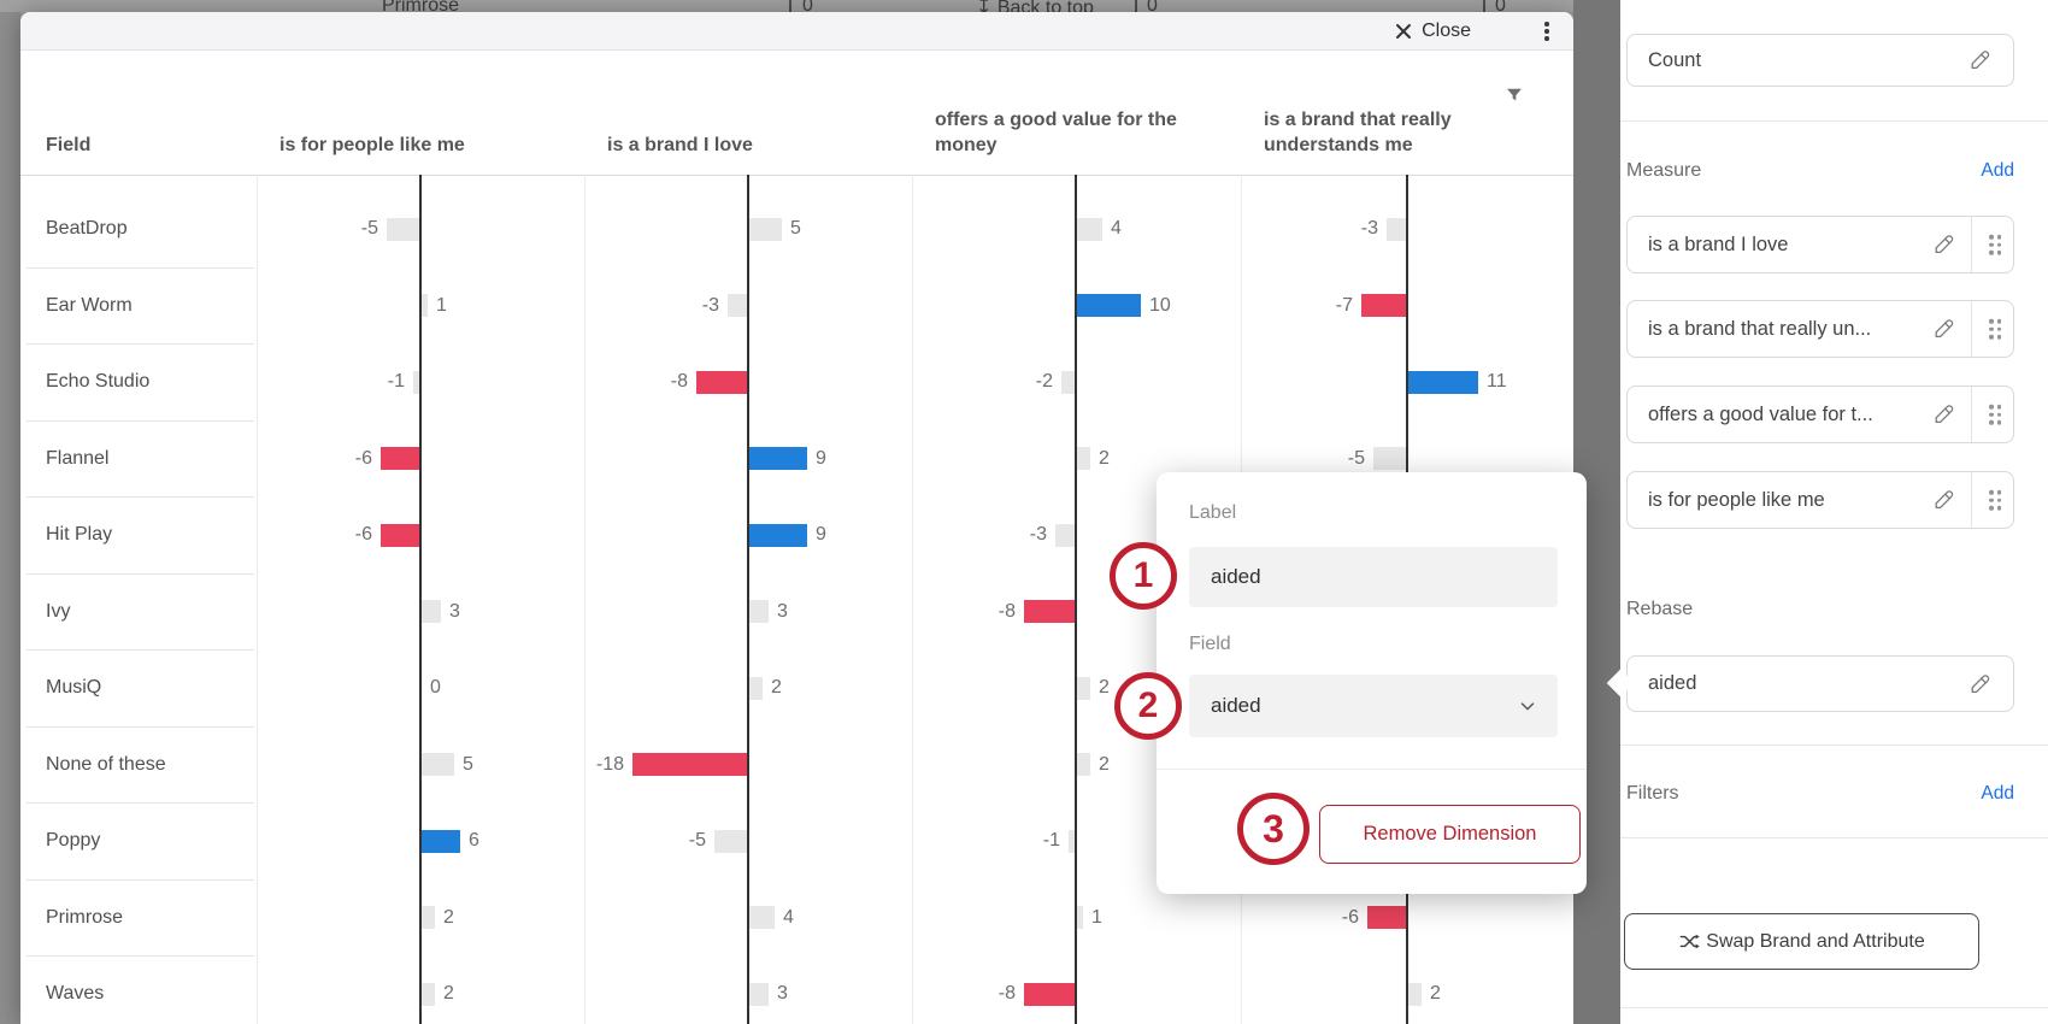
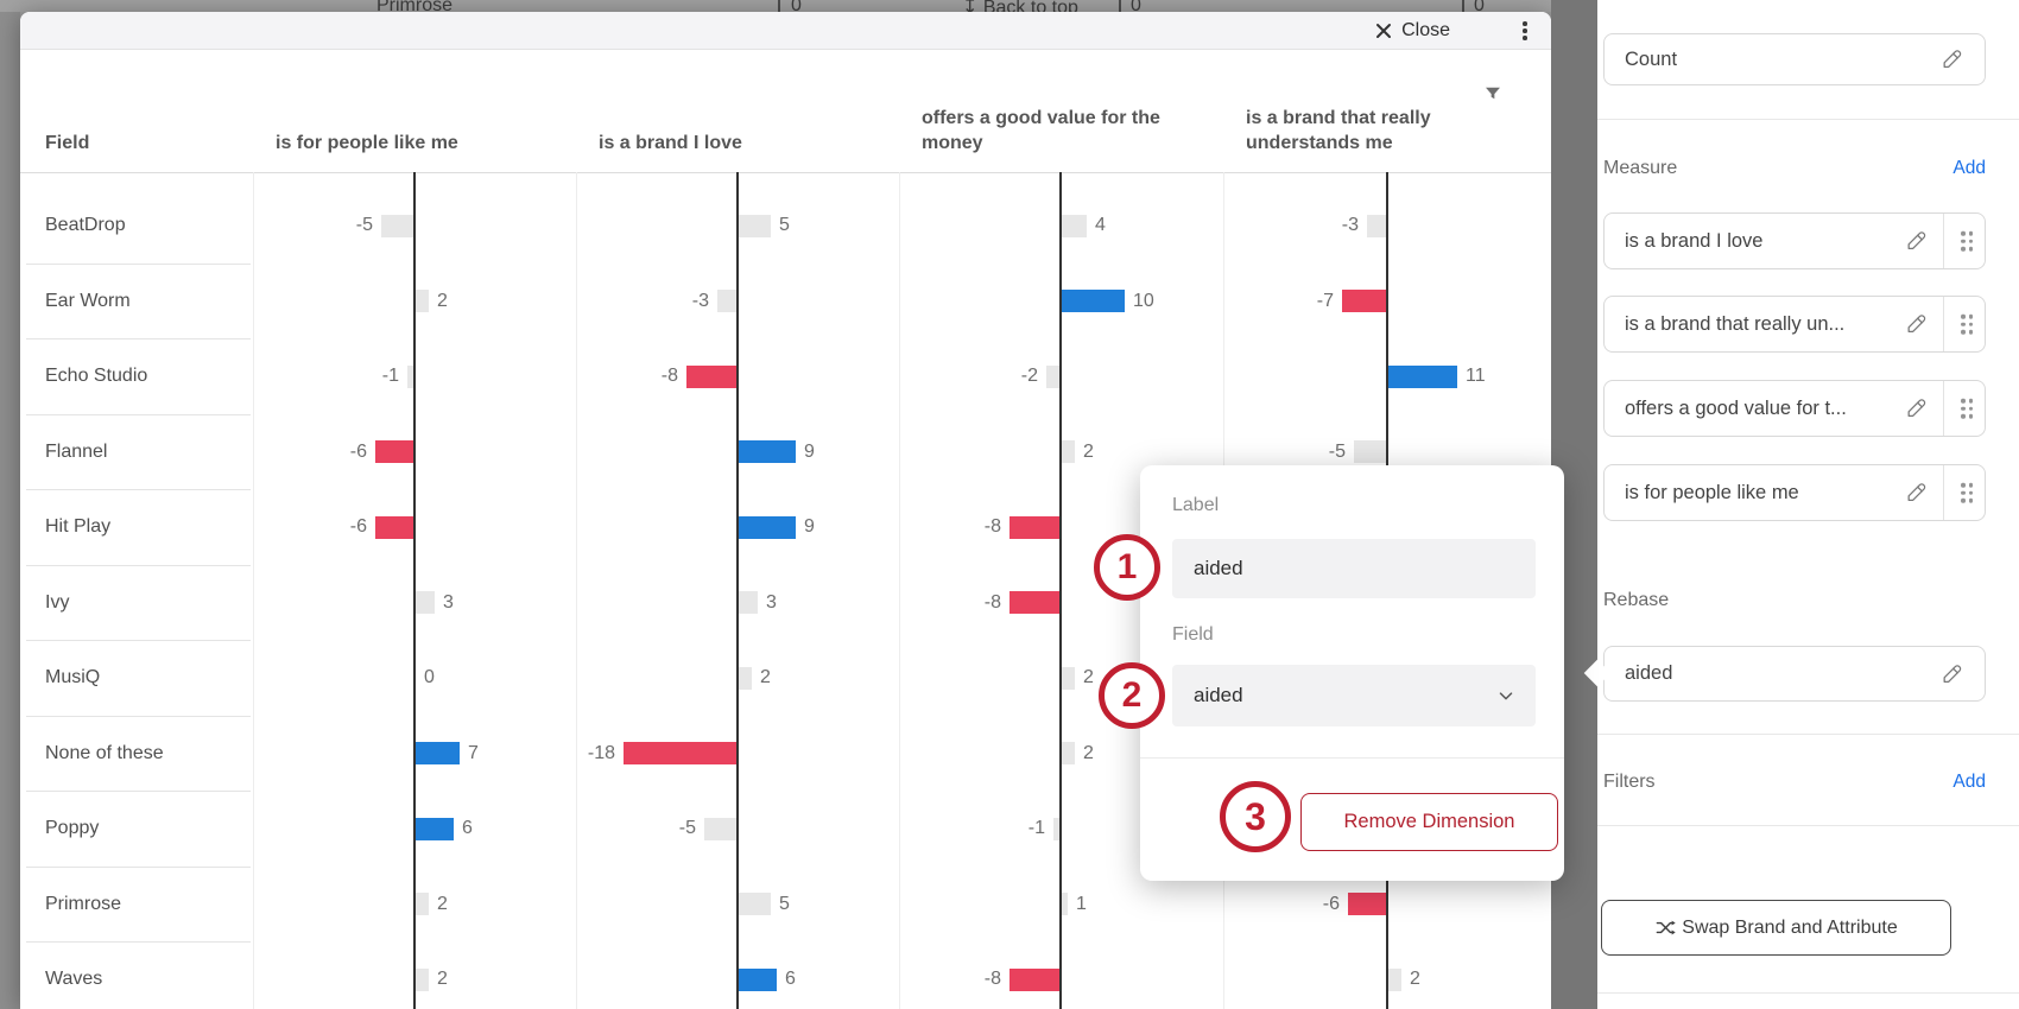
is for people like me/Ear Worm: 1 -> 2
offers a good value for the money/Hit Play: -3 -> -8
is for people like me/None of these: 5 -> 7
is a brand I love/Primrose: 4 -> 5
is a brand I love/Waves: 3 -> 6
